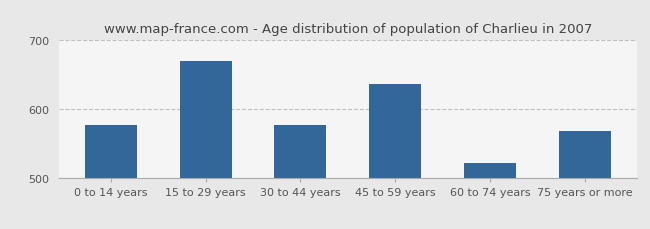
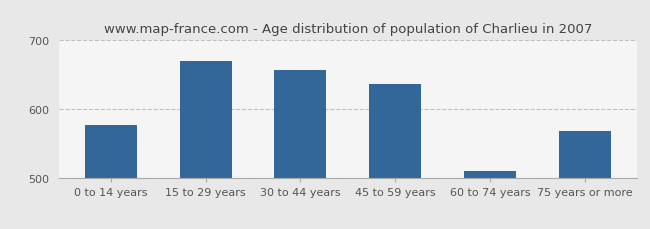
30 to 44 years: 578 -> 657
60 to 74 years: 522 -> 511
